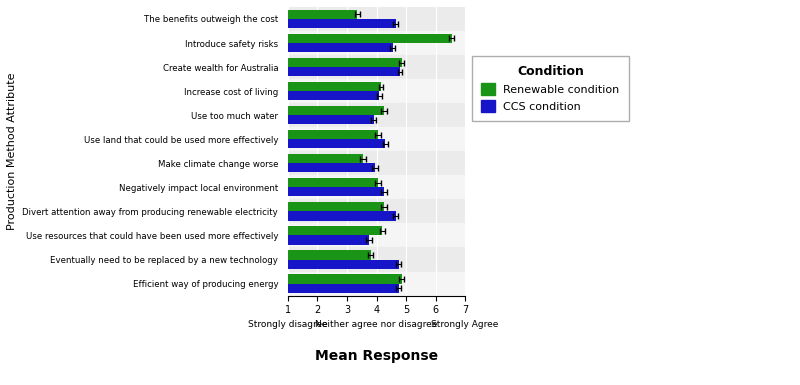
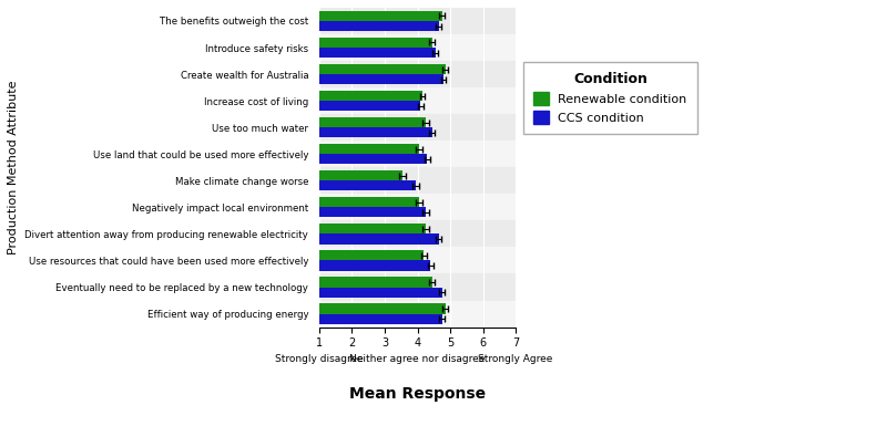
Renewable condition/The benefits outweigh the cost: 3.35 -> 4.75
Renewable condition/Introduce safety risks: 6.55 -> 4.45
CCS condition/Use too much water: 3.90 -> 4.45
CCS condition/Use resources that could have been used more effectively: 3.75 -> 4.40
Renewable condition/Eventually need to be replaced by a new technology: 3.80 -> 4.45
